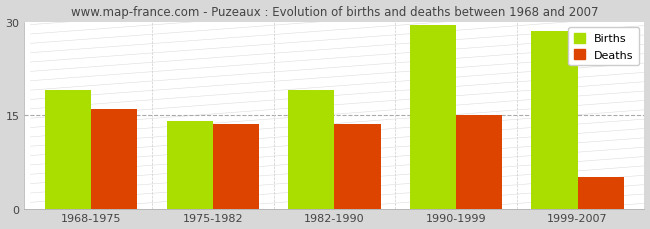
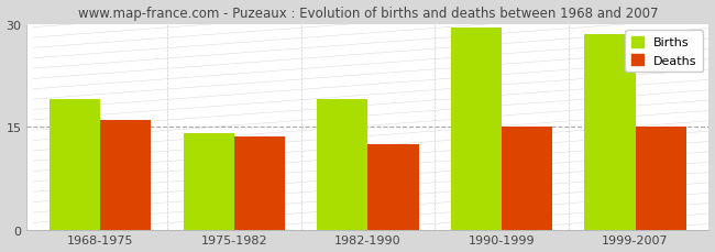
Deaths/1982-1990: 13.6 -> 12.5
Deaths/1999-2007: 5.0 -> 15.0
